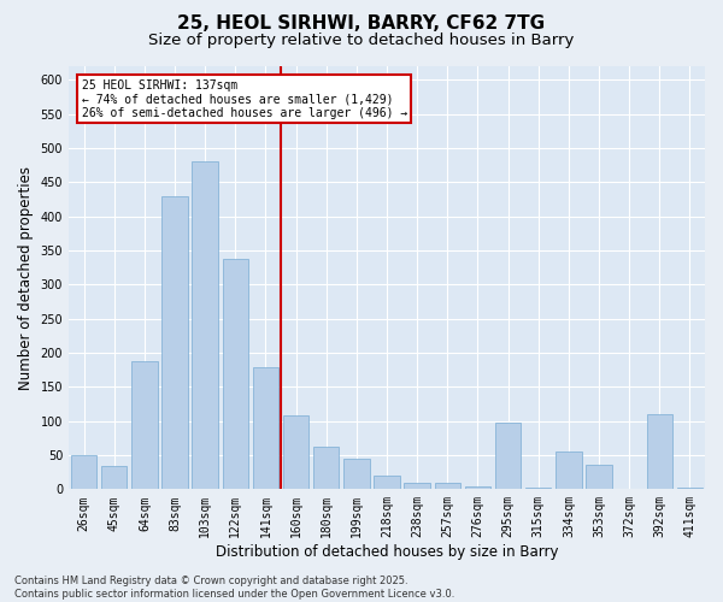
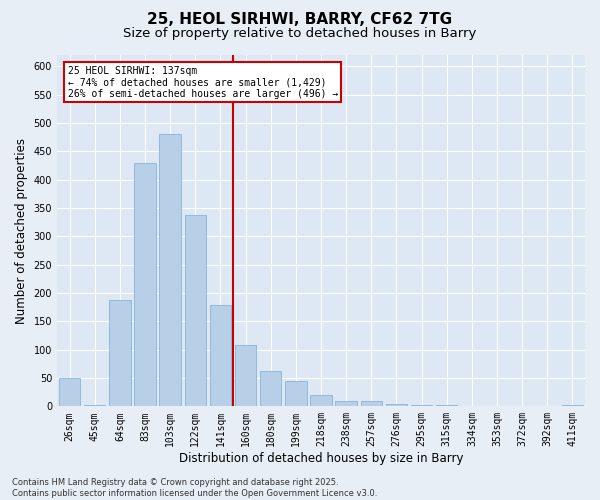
45sqm: 34 -> 3
295sqm: 98 -> 3
334sqm: 56 -> 1
353sqm: 36 -> 1
392sqm: 110 -> 1
